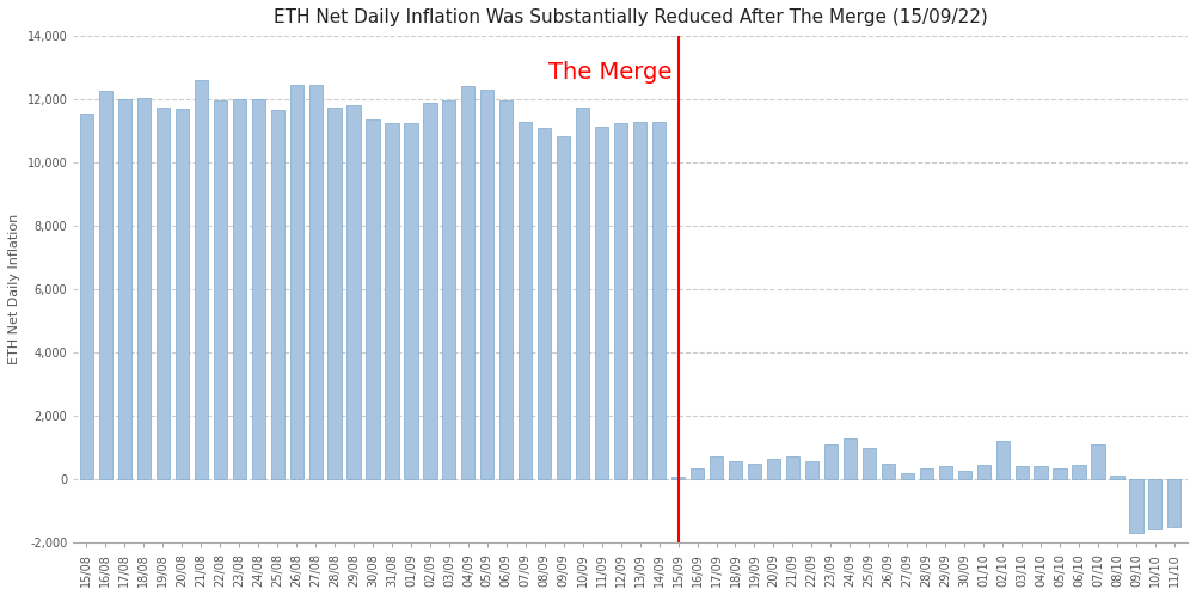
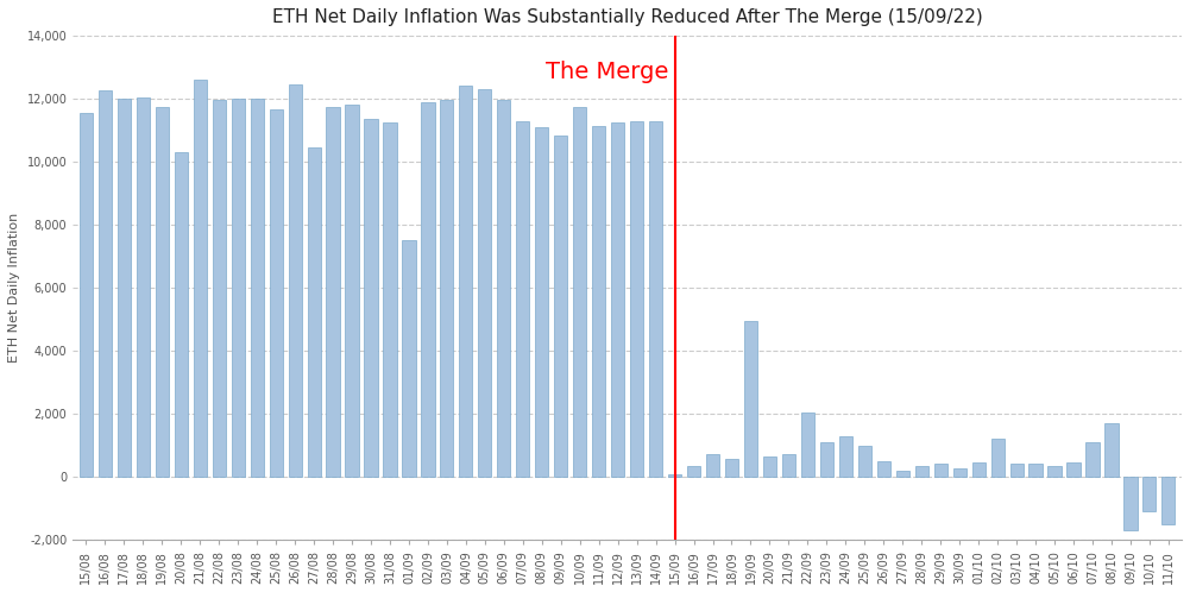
20/08: 11,700 -> 10,300
27/08: 12,450 -> 10,450
01/09: 11,250 -> 7,500
19/09: 500 -> 4,950
22/09: 550 -> 2,050
08/10: 120 -> 1,700
10/10: -1,600 -> -1,100
